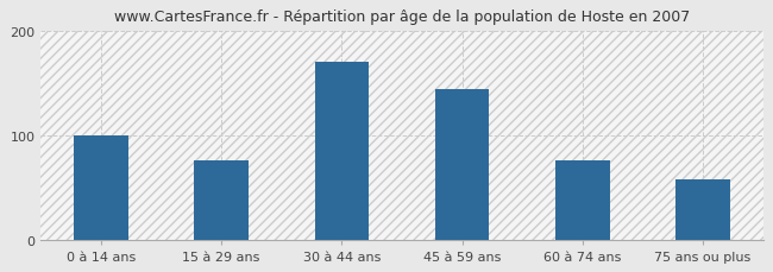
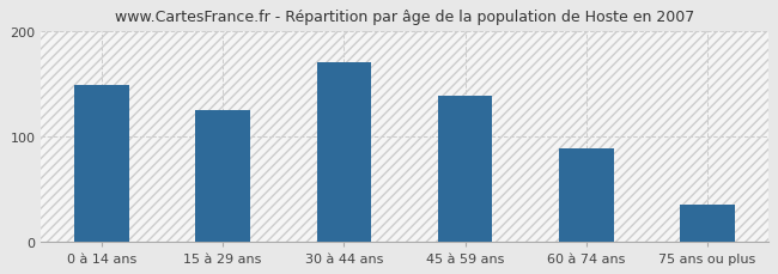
0 à 14 ans: 100 -> 148
15 à 29 ans: 76 -> 125
45 à 59 ans: 144 -> 138
60 à 74 ans: 76 -> 88
75 ans ou plus: 58 -> 35
